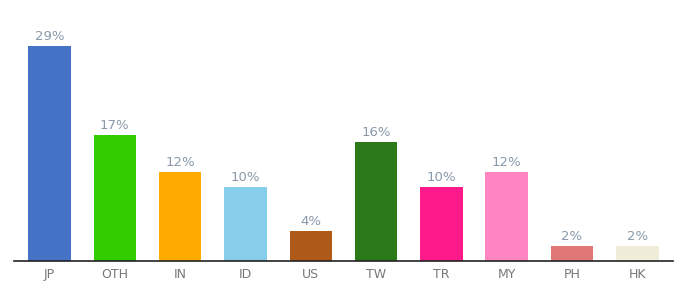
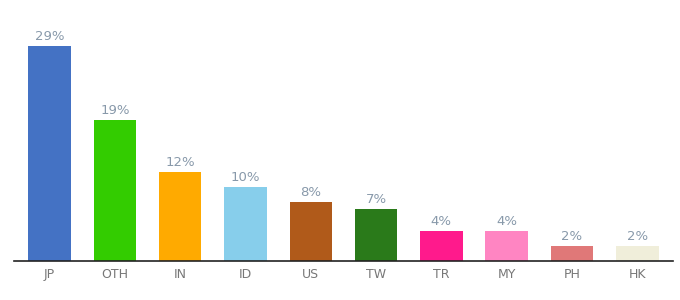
OTH: 17% -> 19%
US: 4% -> 8%
TW: 16% -> 7%
TR: 10% -> 4%
MY: 12% -> 4%
